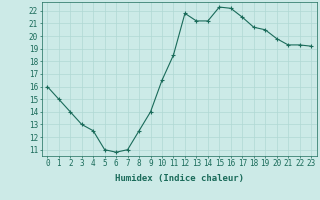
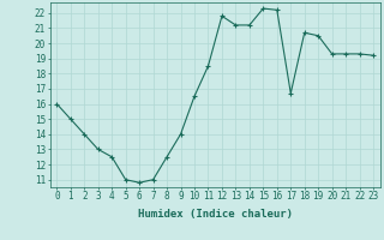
17: 21.5 -> 16.7
20: 19.8 -> 19.3
